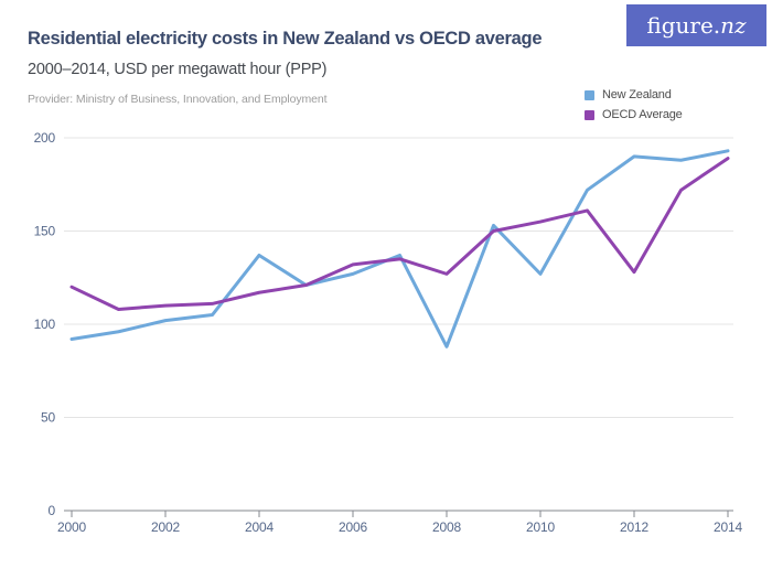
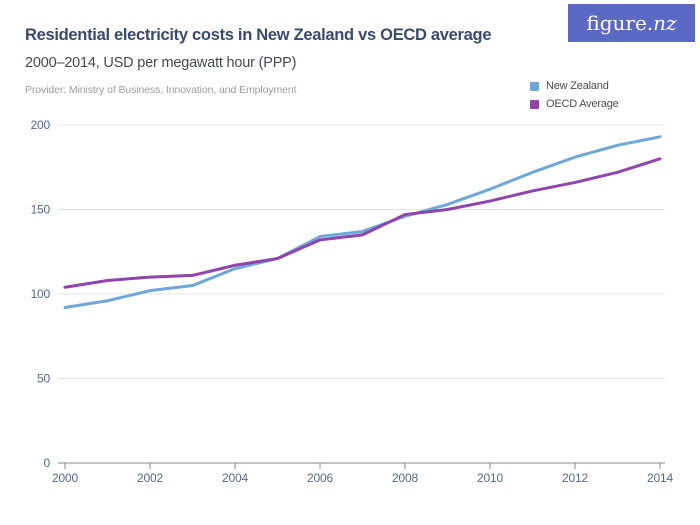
OECD Average/2000: 120 -> 104
New Zealand/2004: 137 -> 115
New Zealand/2006: 127 -> 134
New Zealand/2008: 88 -> 146
OECD Average/2008: 127 -> 147
New Zealand/2010: 127 -> 162
New Zealand/2012: 190 -> 181
OECD Average/2012: 128 -> 166
OECD Average/2014: 189 -> 180
